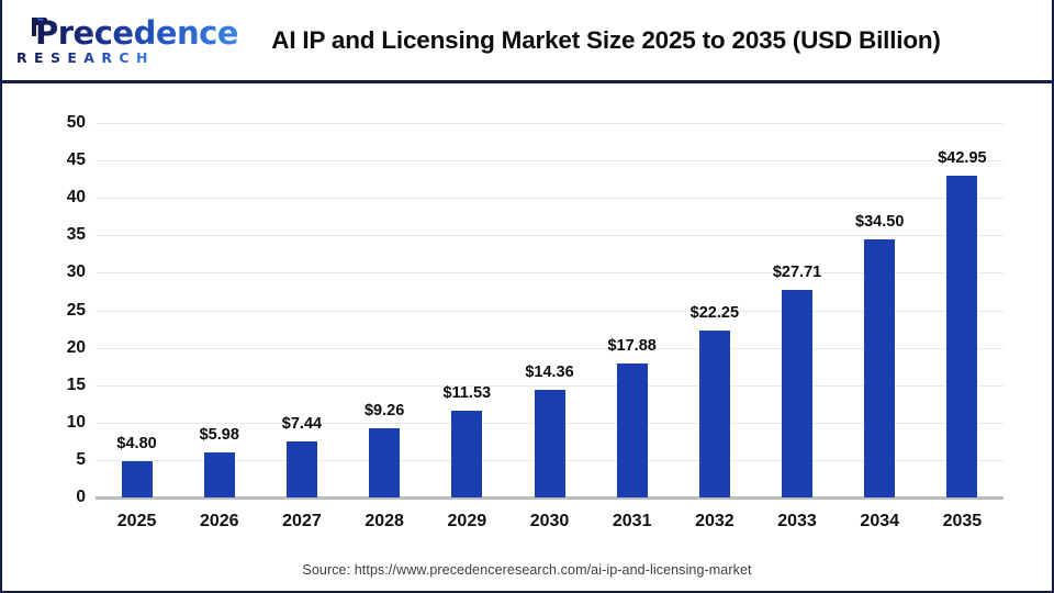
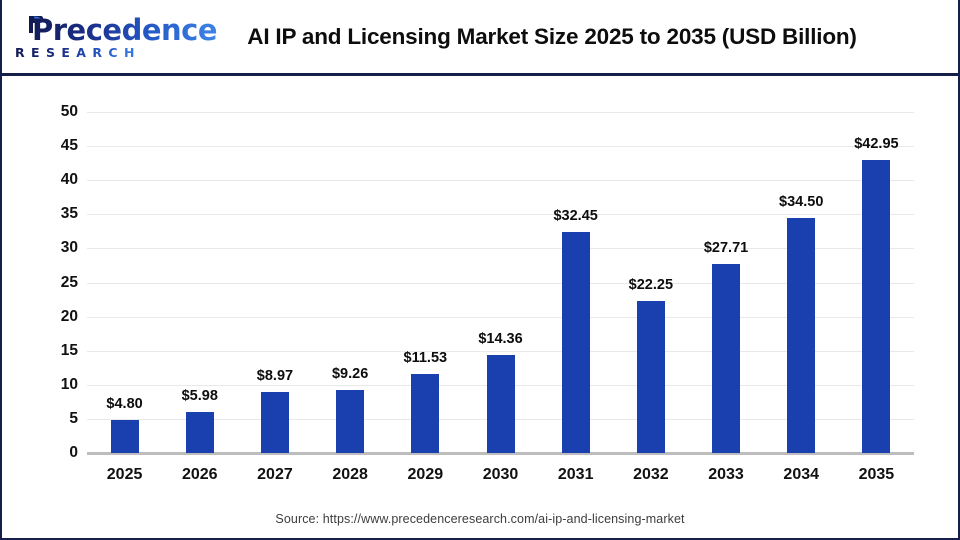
2027: $7.44 -> $8.97
2031: $17.88 -> $32.45
